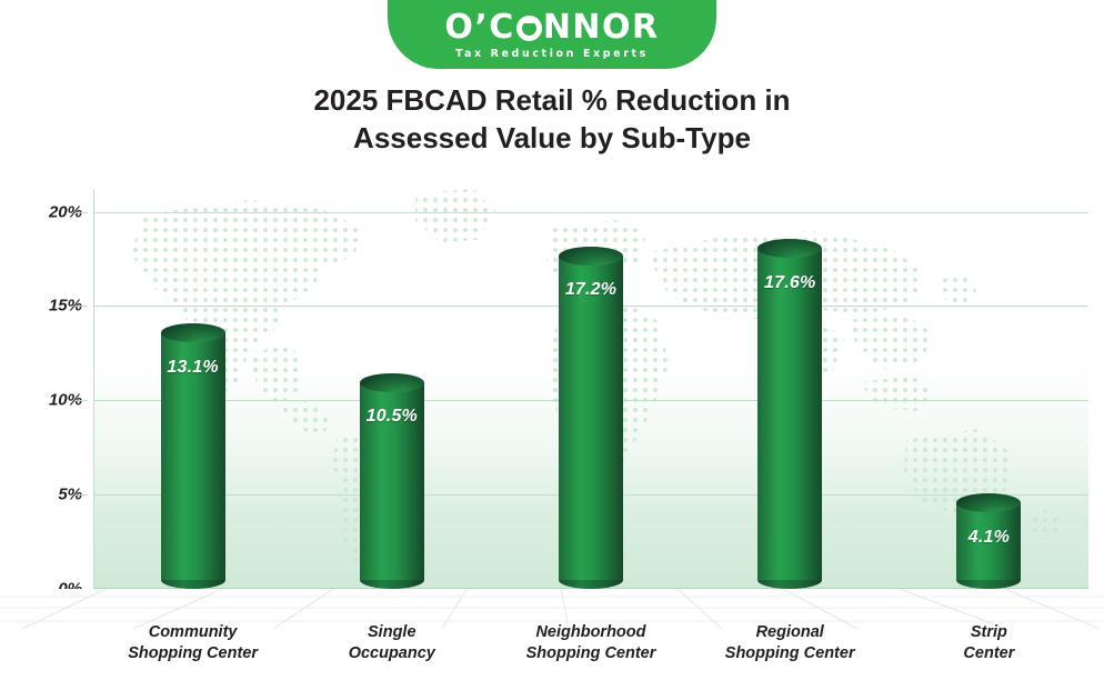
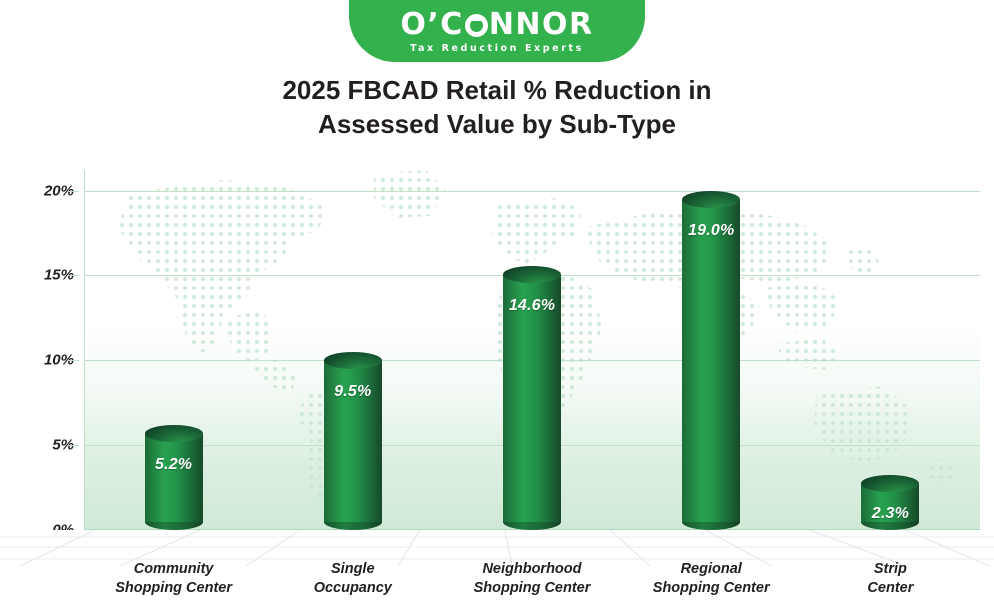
Community Shopping Center: 13.1% -> 5.2%
Single Occupancy: 10.5% -> 9.5%
Neighborhood Shopping Center: 17.2% -> 14.6%
Regional Shopping Center: 17.6% -> 19.0%
Strip Center: 4.1% -> 2.3%
